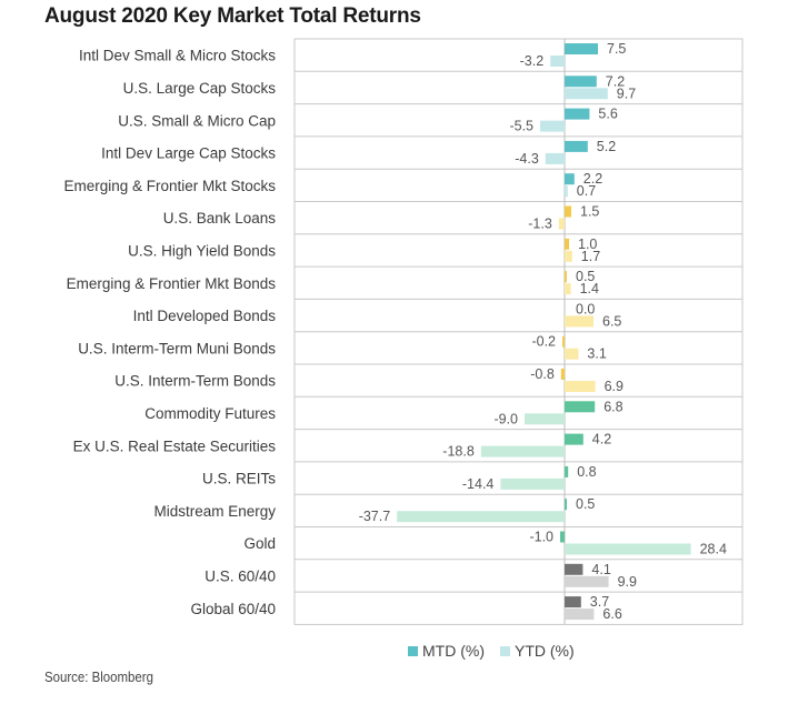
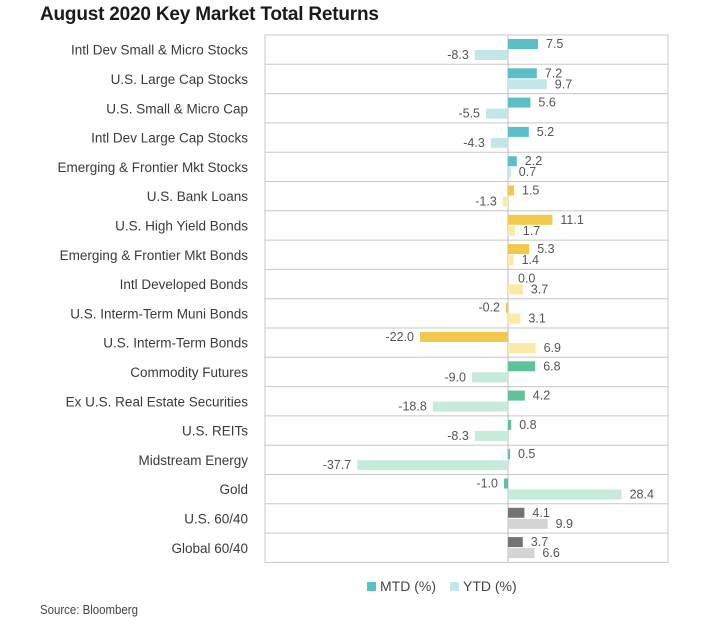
YTD (%)/Intl Dev Small & Micro Stocks: -3.2 -> -8.3
MTD (%)/U.S. High Yield Bonds: 1.0 -> 11.1
MTD (%)/Emerging & Frontier Mkt Bonds: 0.5 -> 5.3
YTD (%)/Intl Developed Bonds: 6.5 -> 3.7
MTD (%)/U.S. Interm-Term Bonds: -0.8 -> -22.0
YTD (%)/U.S. REITs: -14.4 -> -8.3
